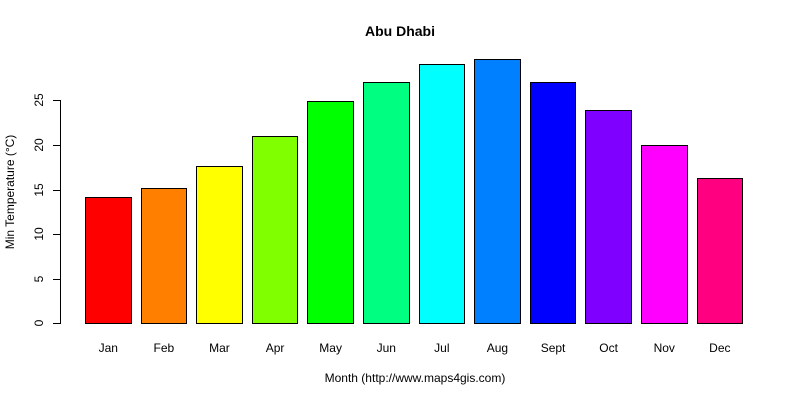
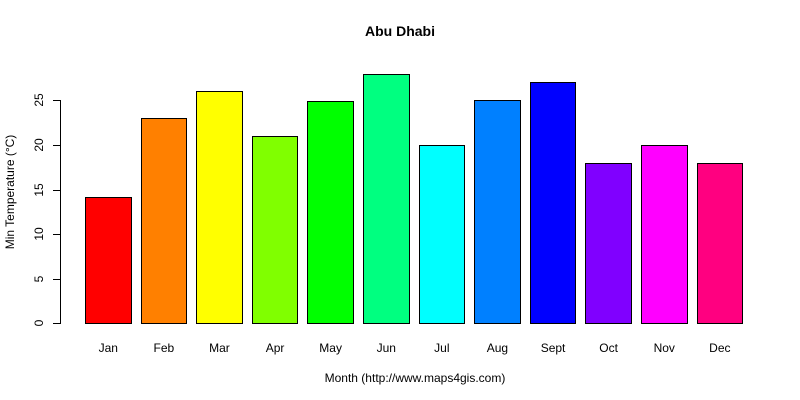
Feb: 15 -> 23
Mar: 18 -> 26
Jun: 27 -> 28
Jul: 29 -> 20
Aug: 30 -> 25
Oct: 24 -> 18
Dec: 16 -> 18
